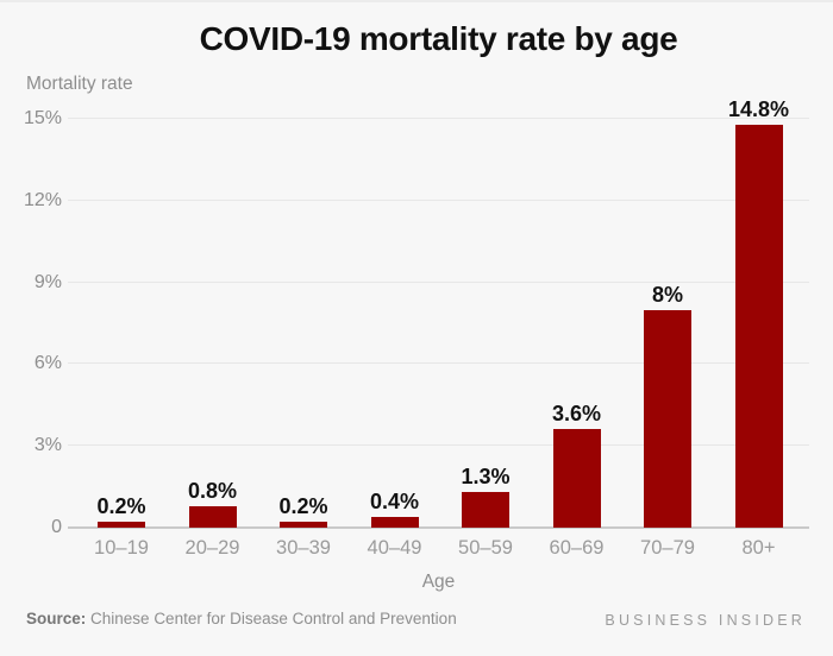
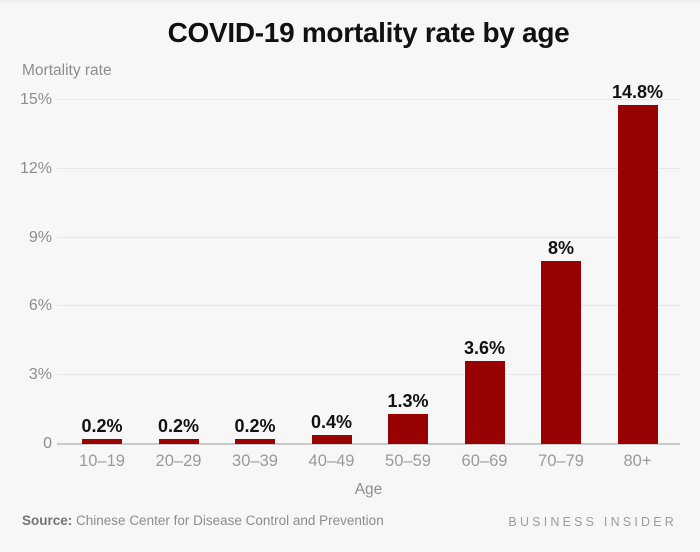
20–29: 0.8% -> 0.2%
